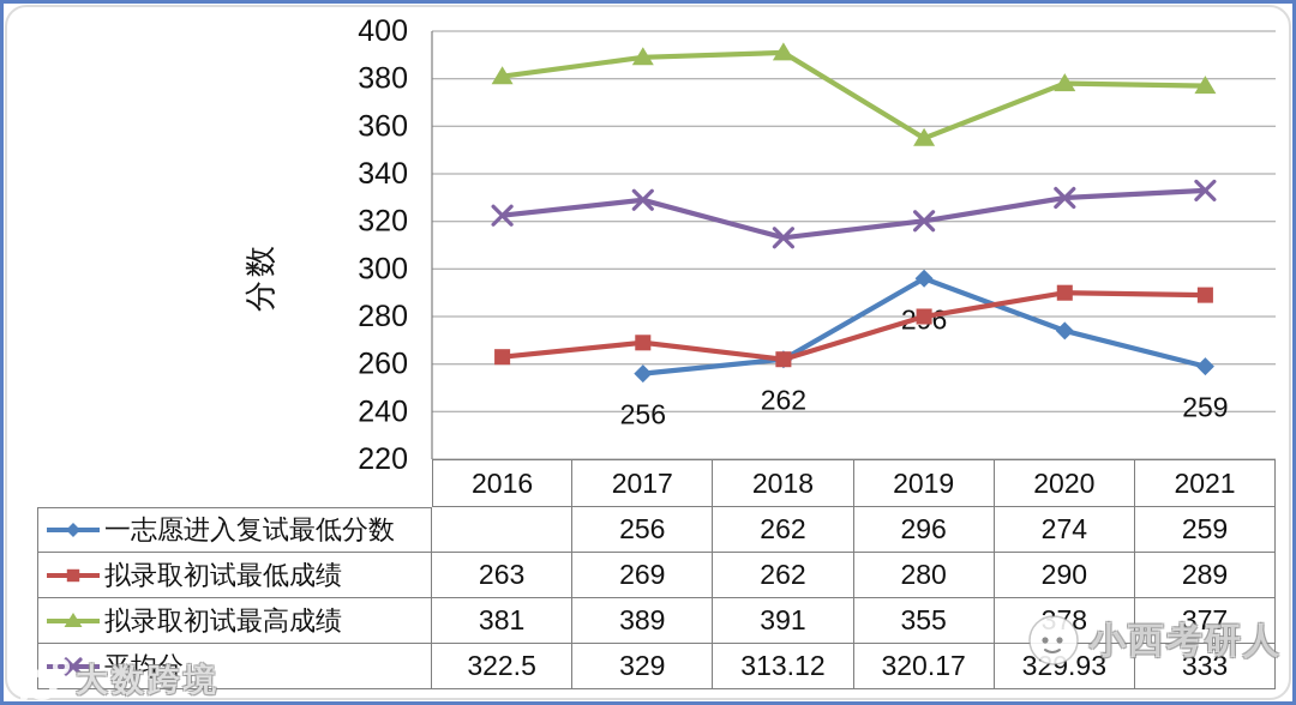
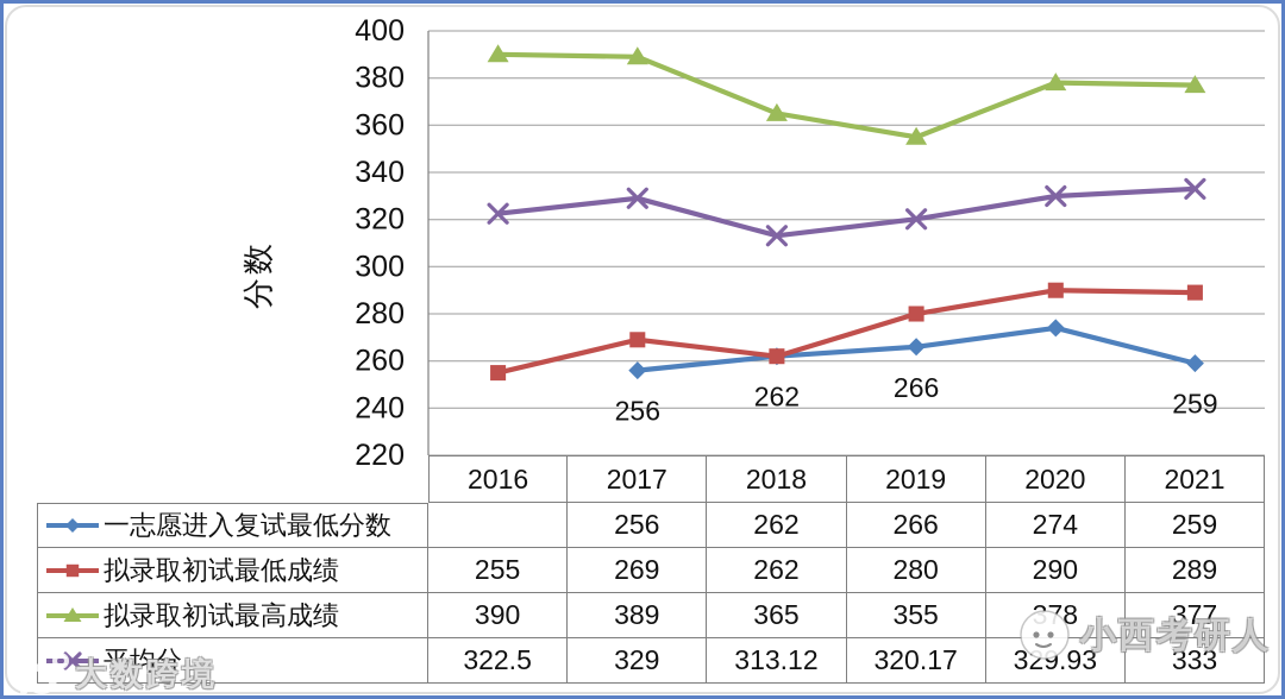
拟录取初试最低成绩/2016: 263 -> 255
拟录取初试最高成绩/2016: 381 -> 390
拟录取初试最高成绩/2018: 391 -> 365
一志愿进入复试最低分数/2019: 296 -> 266
